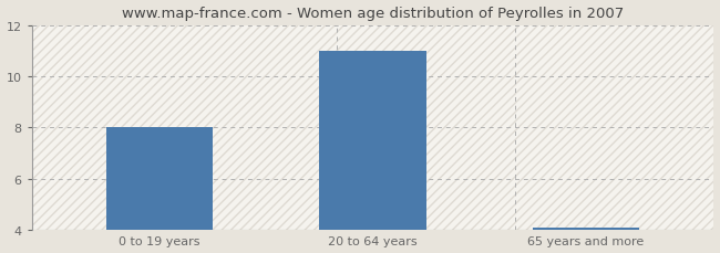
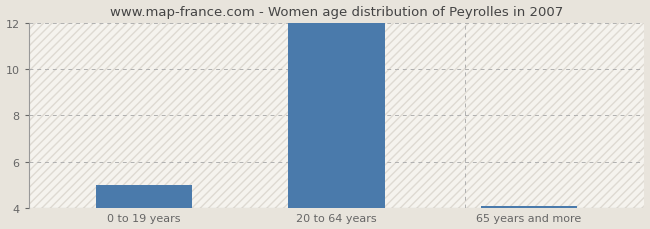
0 to 19 years: 8.0 -> 5.0
20 to 64 years: 11.0 -> 12.0
